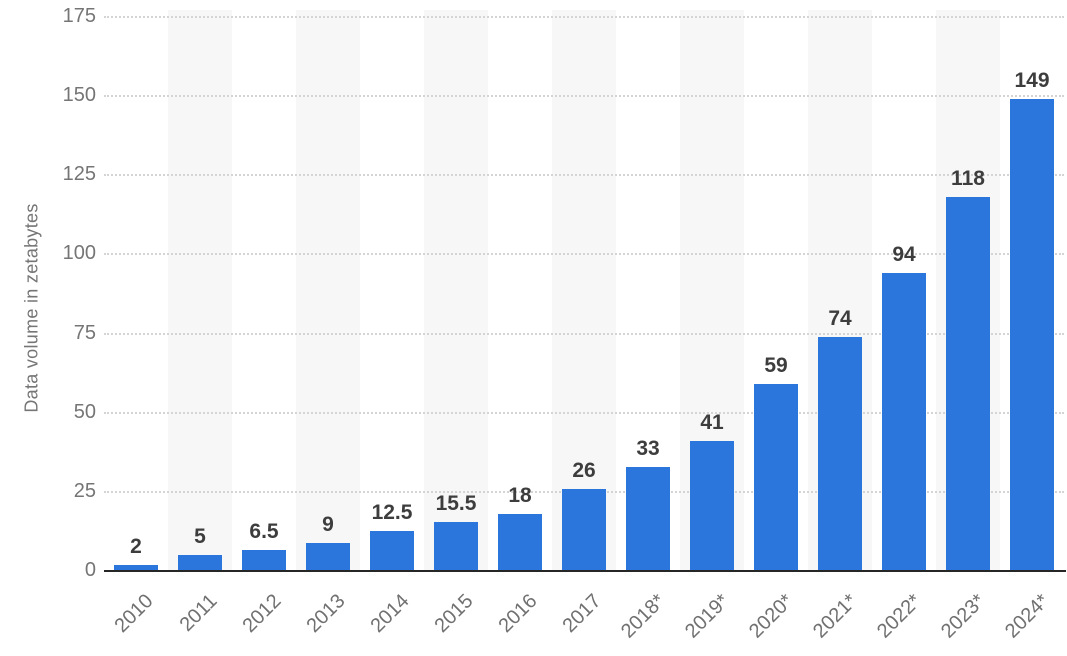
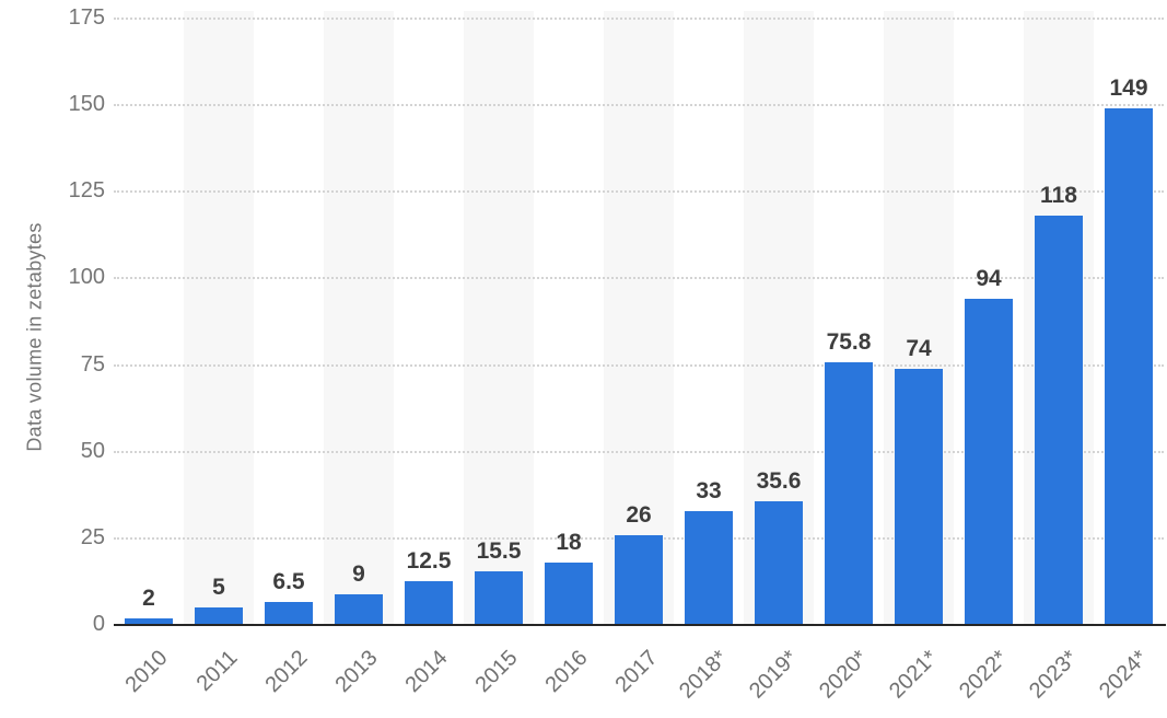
2019*: 41 -> 35.6
2020*: 59 -> 75.8
